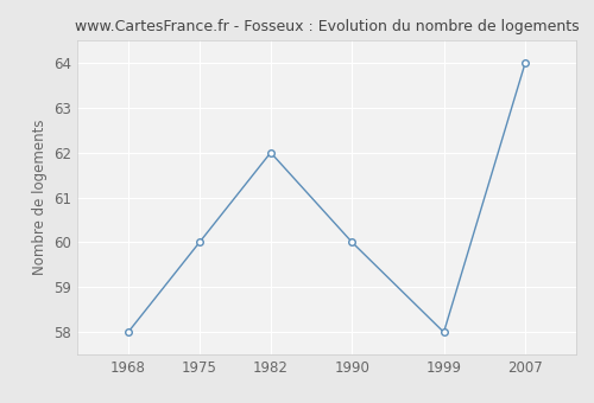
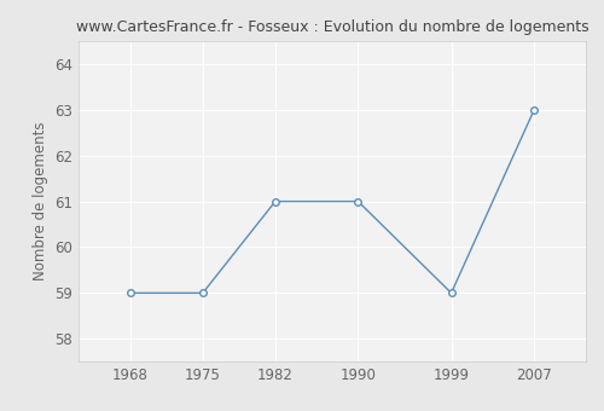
1968: 58 -> 59
1975: 60 -> 59
1982: 62 -> 61
1990: 60 -> 61
1999: 58 -> 59
2007: 64 -> 63
